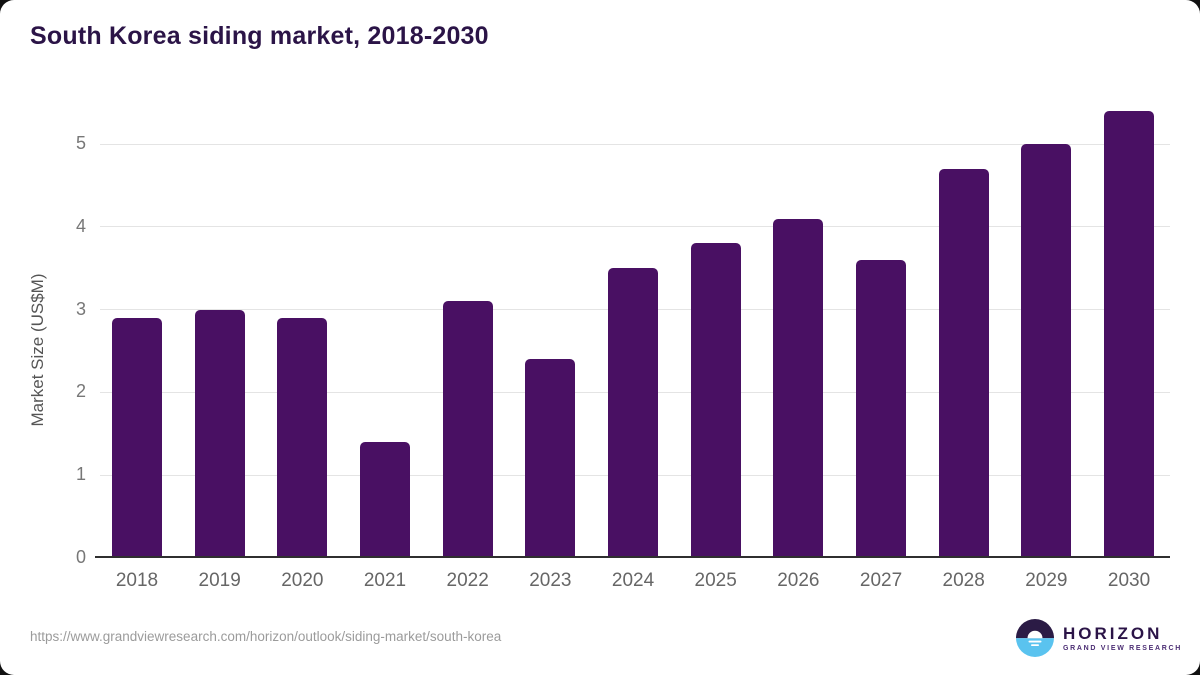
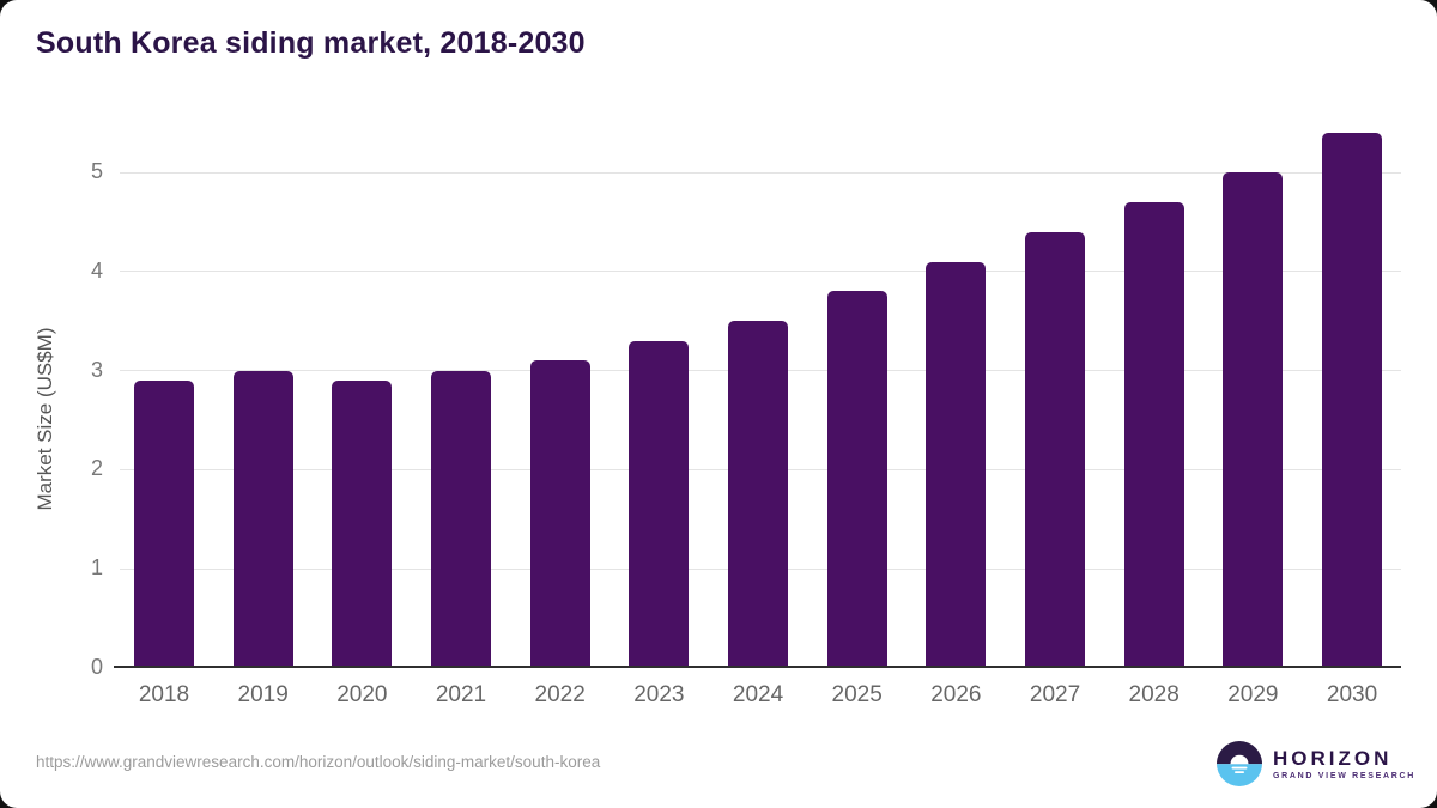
2021: 1.4 -> 3.0
2023: 2.4 -> 3.3
2027: 3.6 -> 4.4
